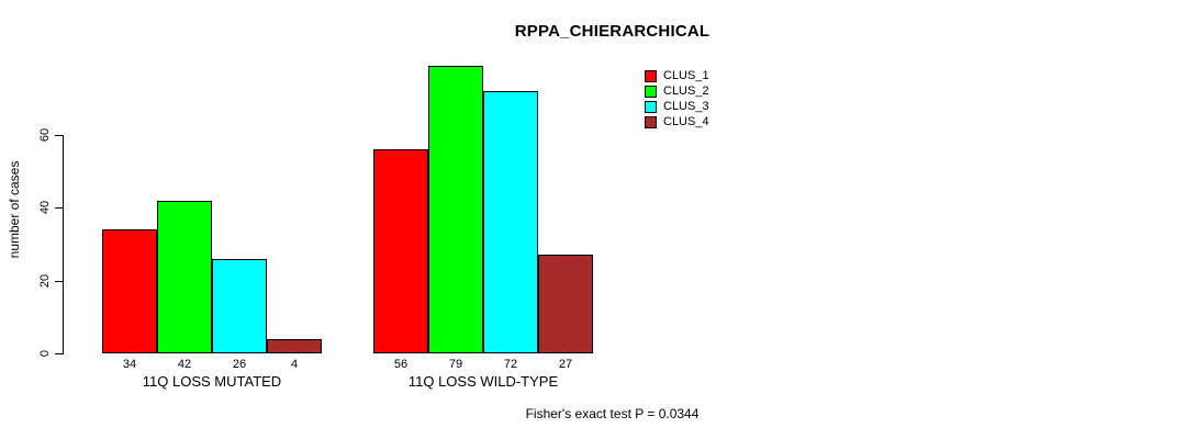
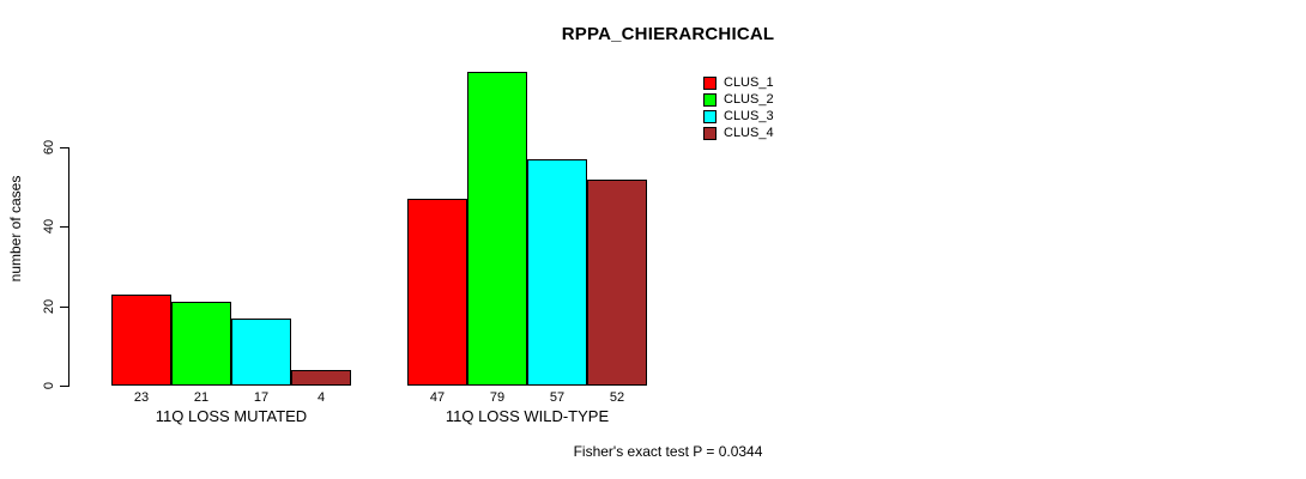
CLUS_1/11Q LOSS MUTATED: 34 -> 23
CLUS_2/11Q LOSS MUTATED: 42 -> 21
CLUS_3/11Q LOSS MUTATED: 26 -> 17
CLUS_1/11Q LOSS WILD-TYPE: 56 -> 47
CLUS_3/11Q LOSS WILD-TYPE: 72 -> 57
CLUS_4/11Q LOSS WILD-TYPE: 27 -> 52
